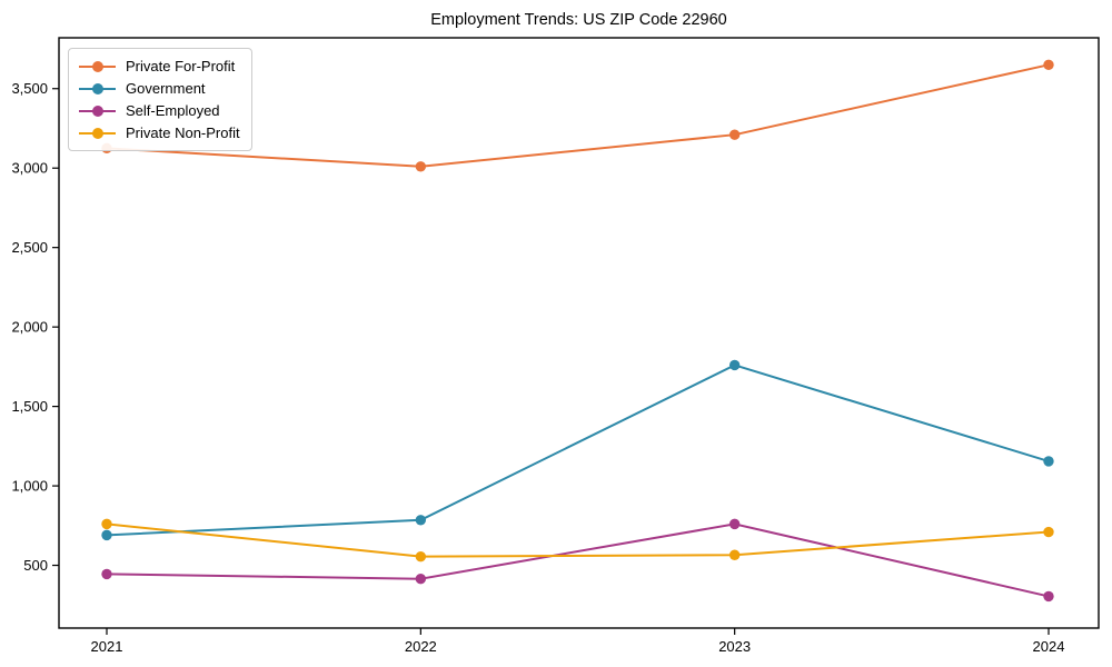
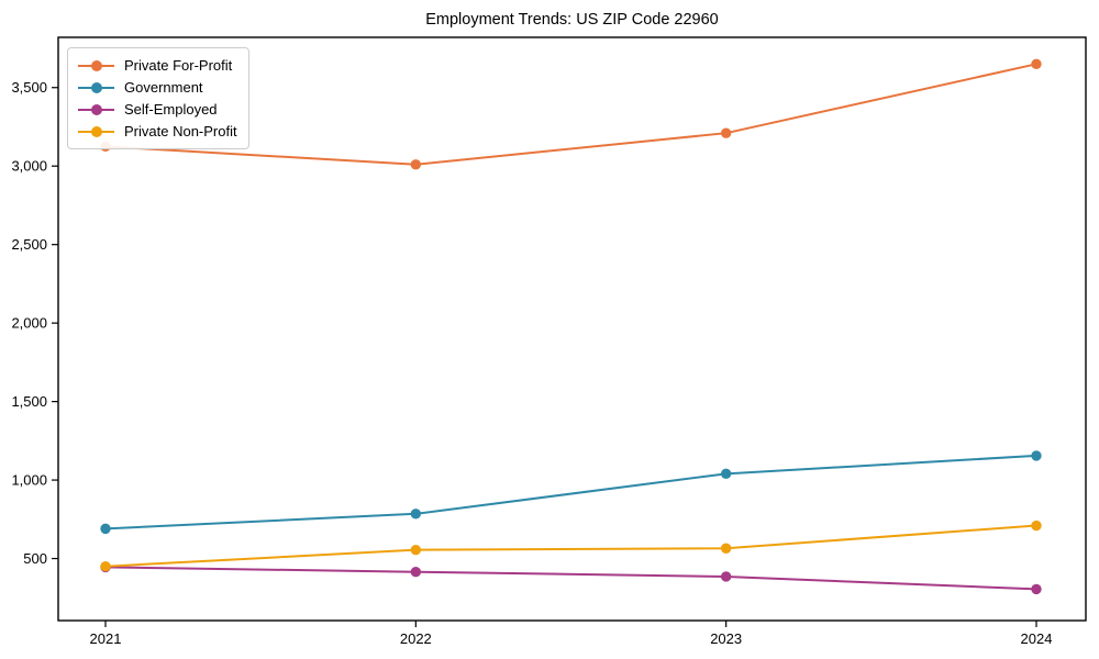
Private Non-Profit/2021: 760 -> 450
Government/2023: 1760 -> 1040
Self-Employed/2023: 760 -> 380
